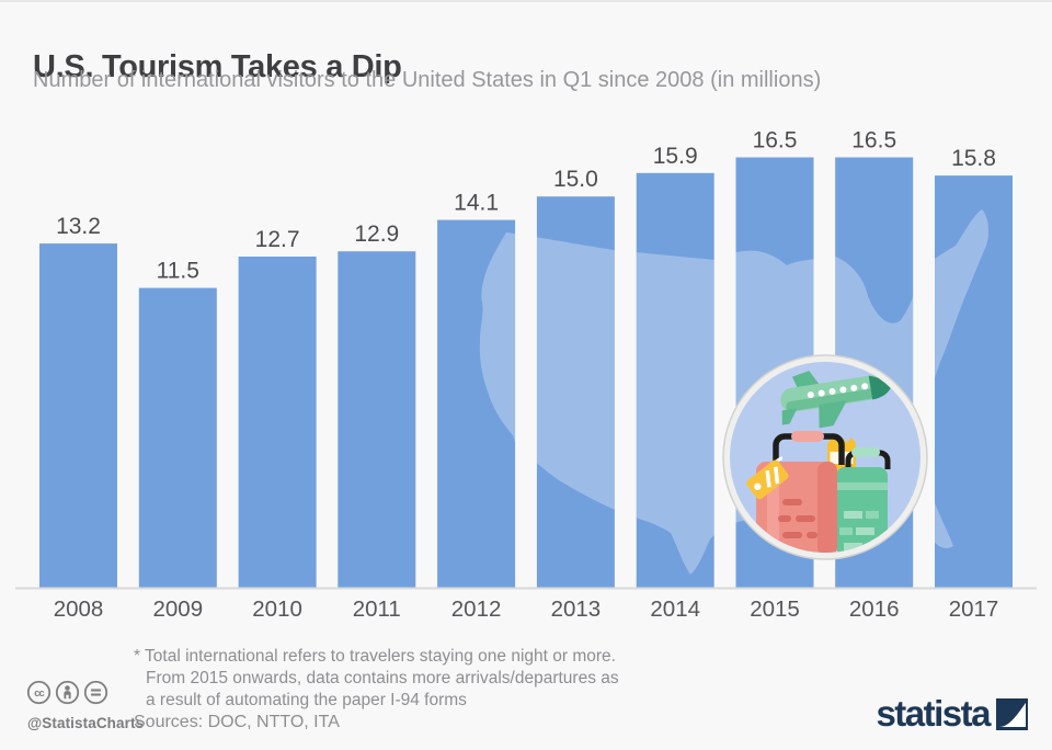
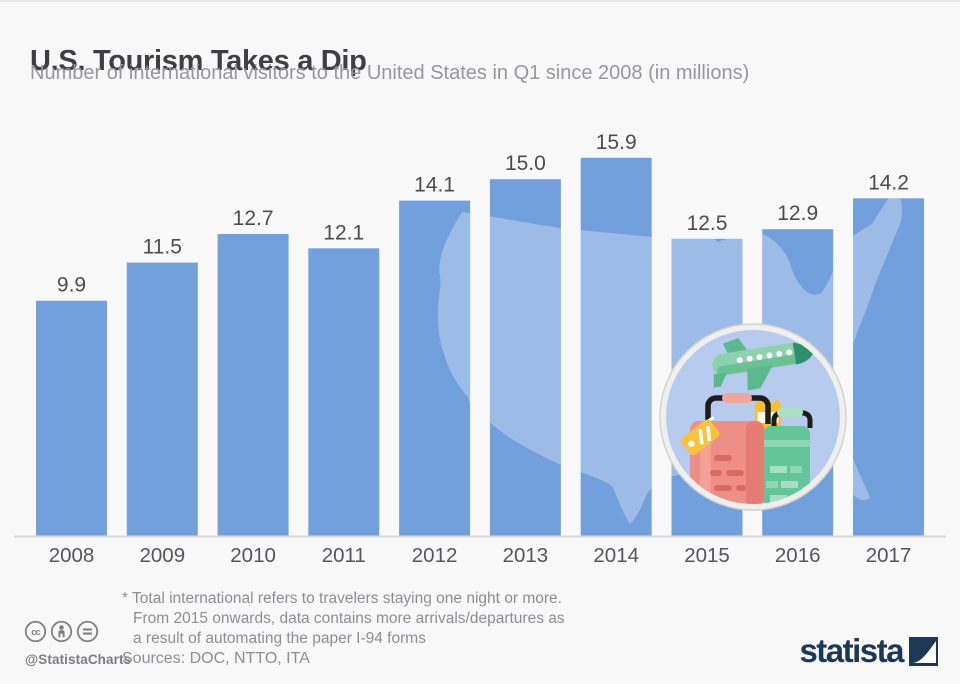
2008: 13.2 -> 9.9
2011: 12.9 -> 12.1
2015: 16.5 -> 12.5
2016: 16.5 -> 12.9
2017: 15.8 -> 14.2
